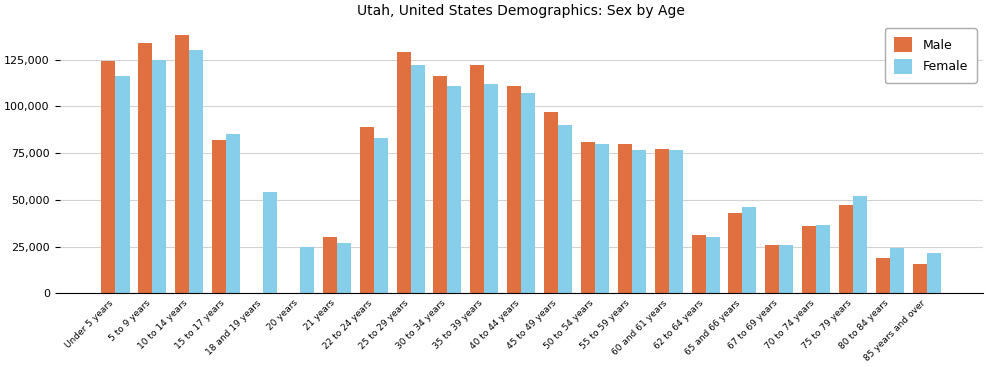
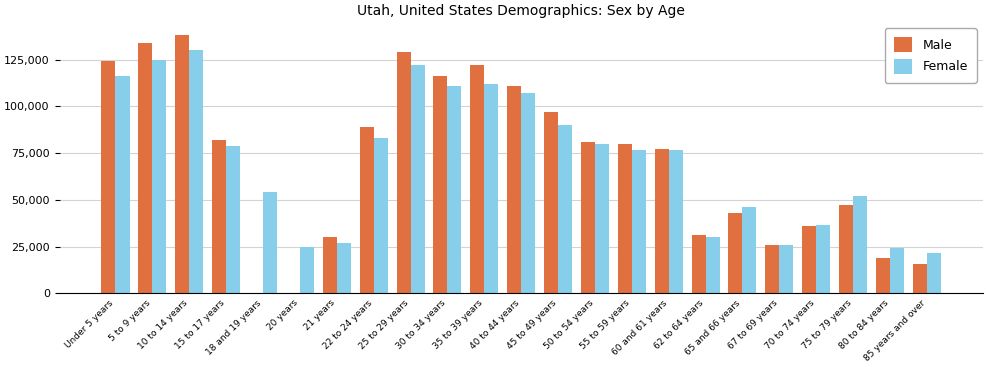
Female/15 to 17 years: 85,000 -> 79,000
